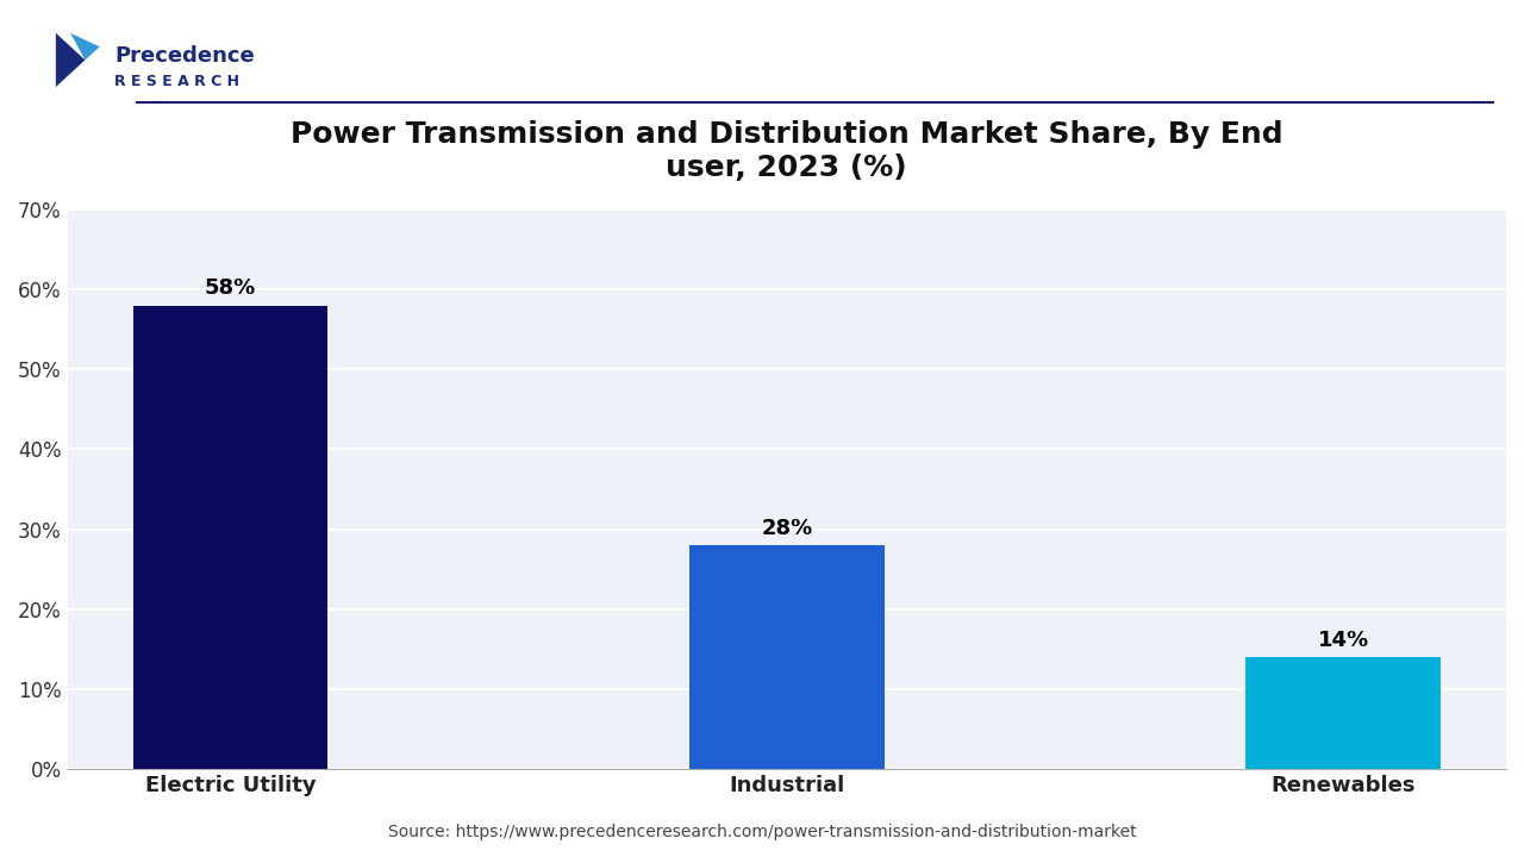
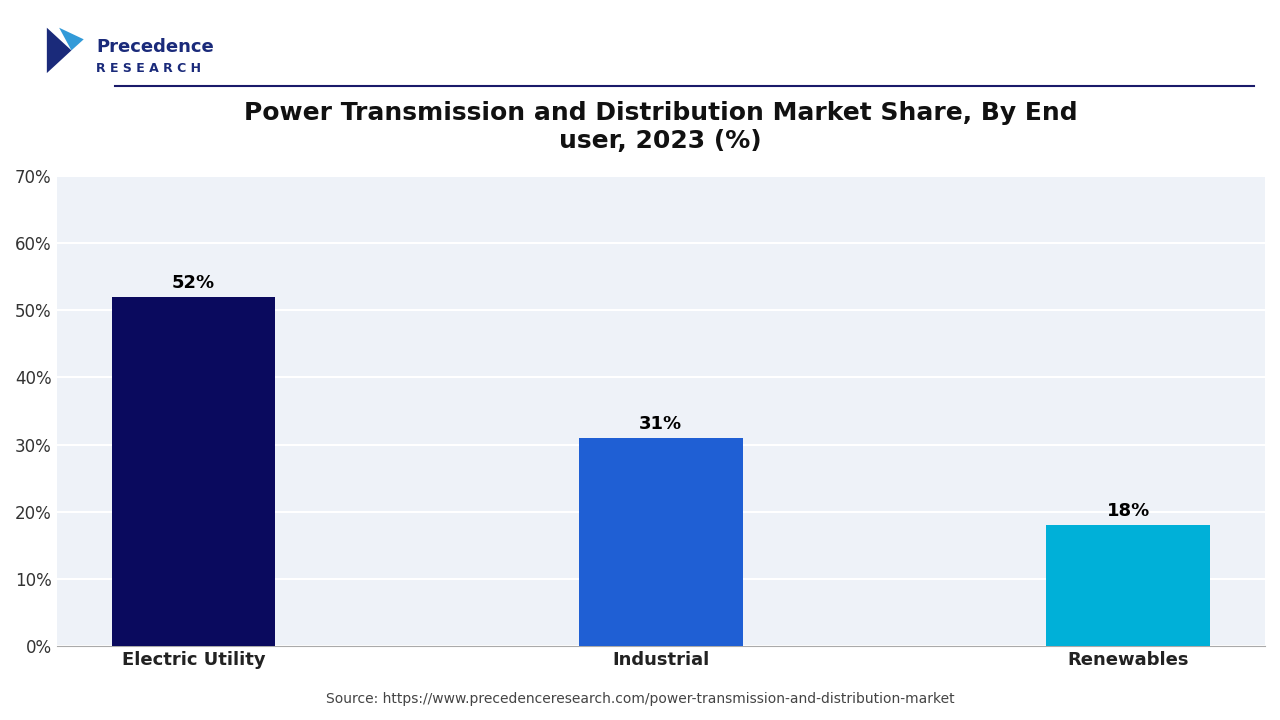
Electric Utility: 58% -> 52%
Industrial: 28% -> 31%
Renewables: 14% -> 18%
